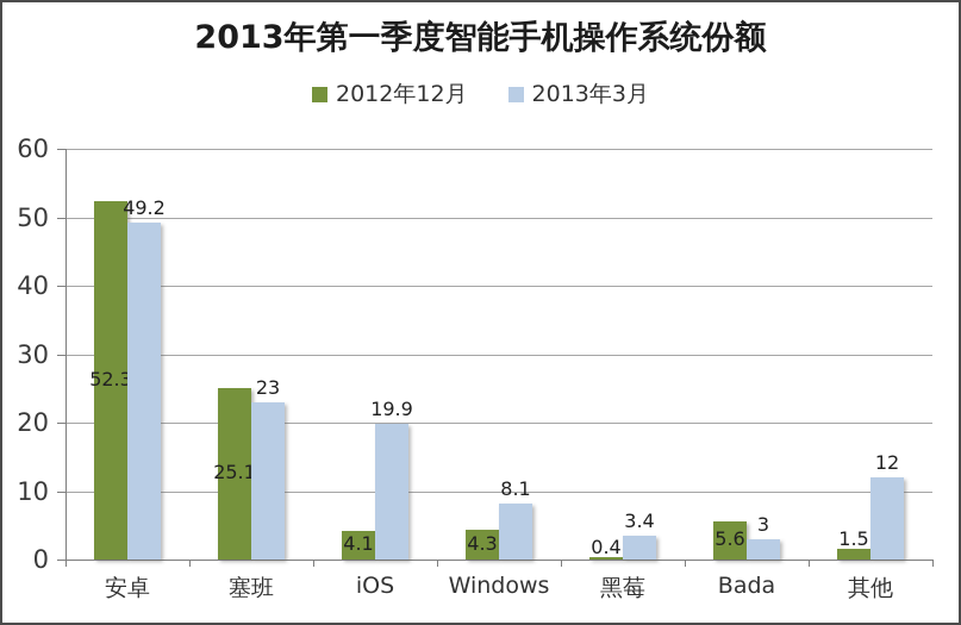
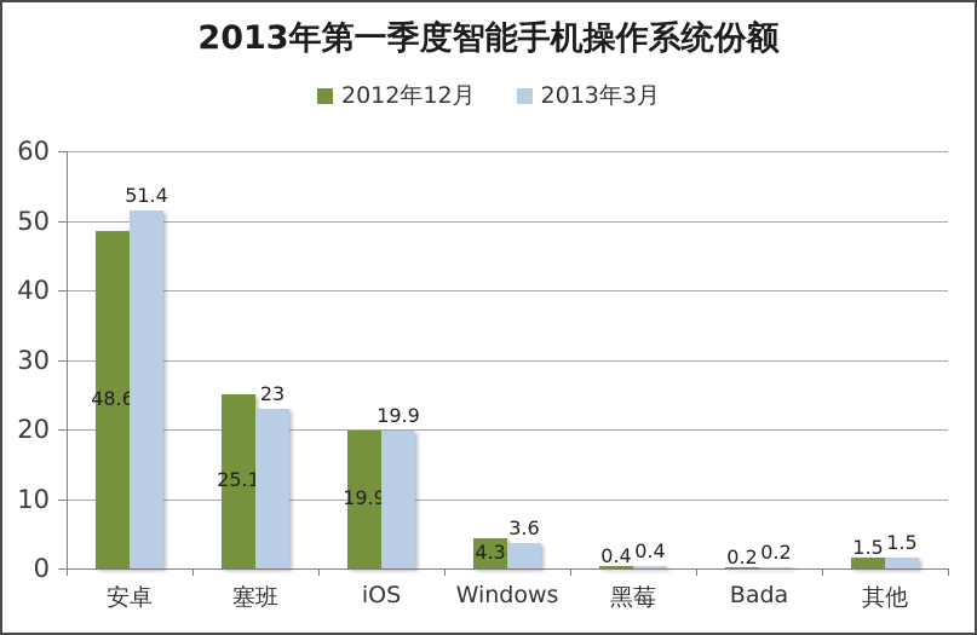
2012年12月/安卓: 52.3 -> 48.6
2013年3月/安卓: 49.2 -> 51.4
2012年12月/iOS: 4.1 -> 19.9
2013年3月/Windows: 8.1 -> 3.6
2013年3月/黑莓: 3.4 -> 0.4
2012年12月/Bada: 5.6 -> 0.2
2013年3月/Bada: 3 -> 0.2
2013年3月/其他: 12 -> 1.5
